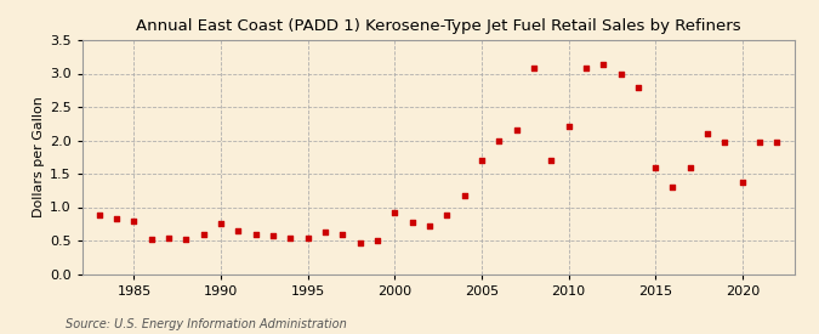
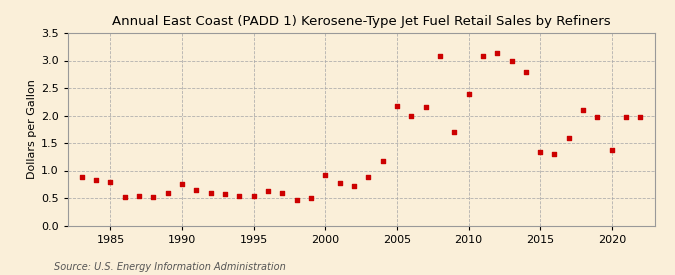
2005: 1.70 -> 2.18
2010: 2.20 -> 2.40
2015: 1.60 -> 1.34
